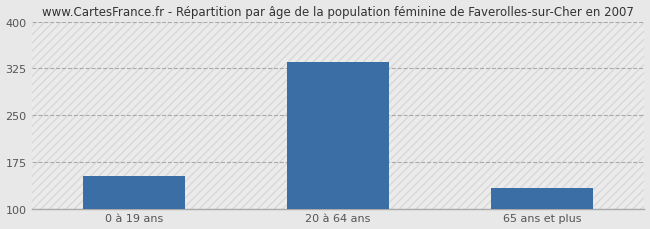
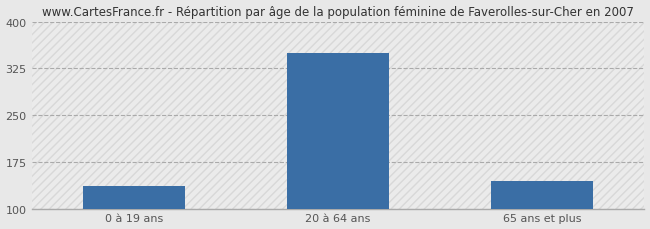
0 à 19 ans: 152 -> 136
20 à 64 ans: 335 -> 350
65 ans et plus: 133 -> 144
